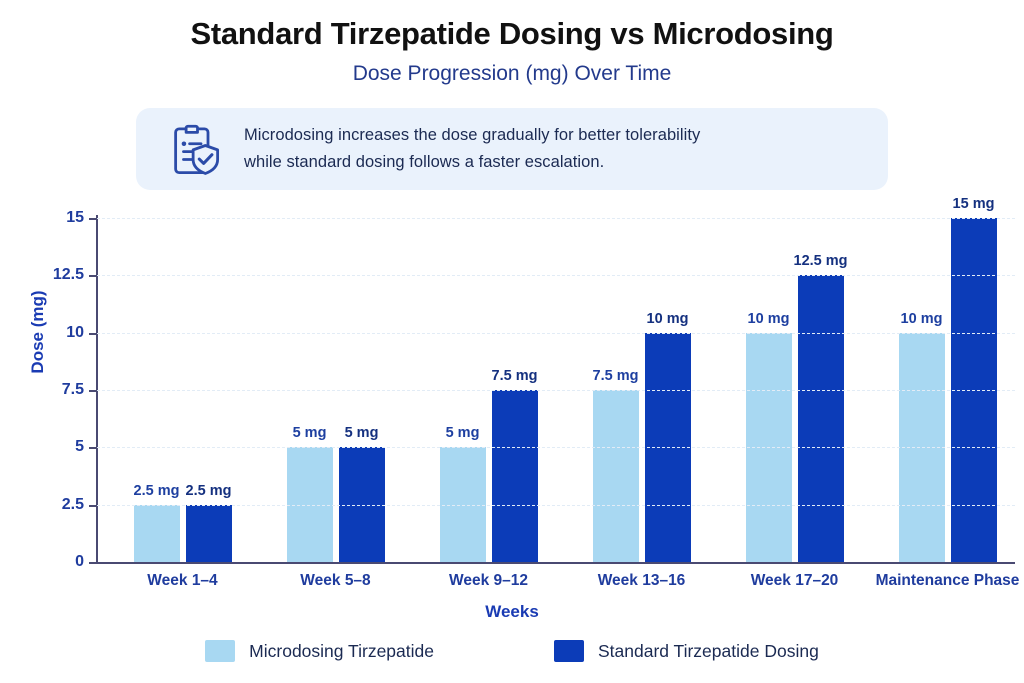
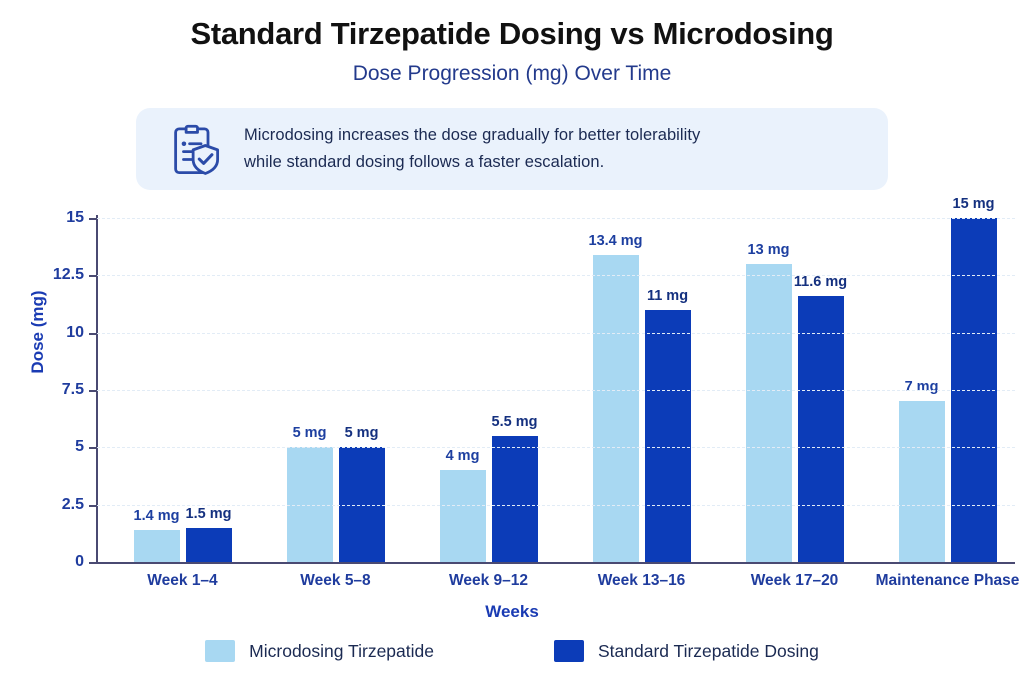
Microdosing Tirzepatide/Week 1–4: 2.5 -> 1.4
Standard Tirzepatide Dosing/Week 1–4: 2.5 -> 1.5
Microdosing Tirzepatide/Week 9–12: 5 -> 4
Standard Tirzepatide Dosing/Week 9–12: 7.5 -> 5.5
Microdosing Tirzepatide/Week 13–16: 7.5 -> 13.4
Standard Tirzepatide Dosing/Week 13–16: 10 -> 11
Microdosing Tirzepatide/Week 17–20: 10 -> 13
Standard Tirzepatide Dosing/Week 17–20: 12.5 -> 11.6
Microdosing Tirzepatide/Maintenance Phase: 10 -> 7
